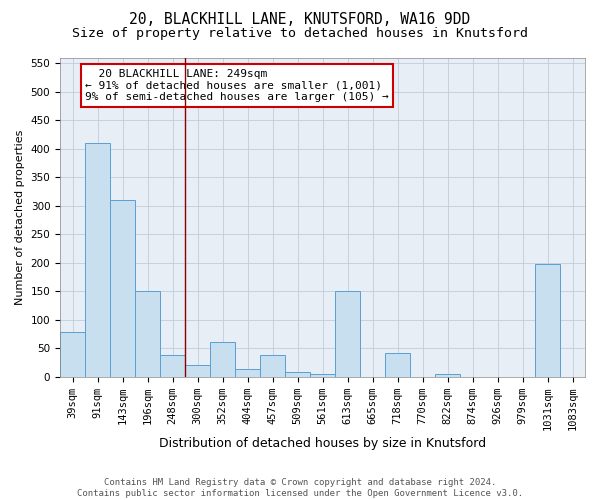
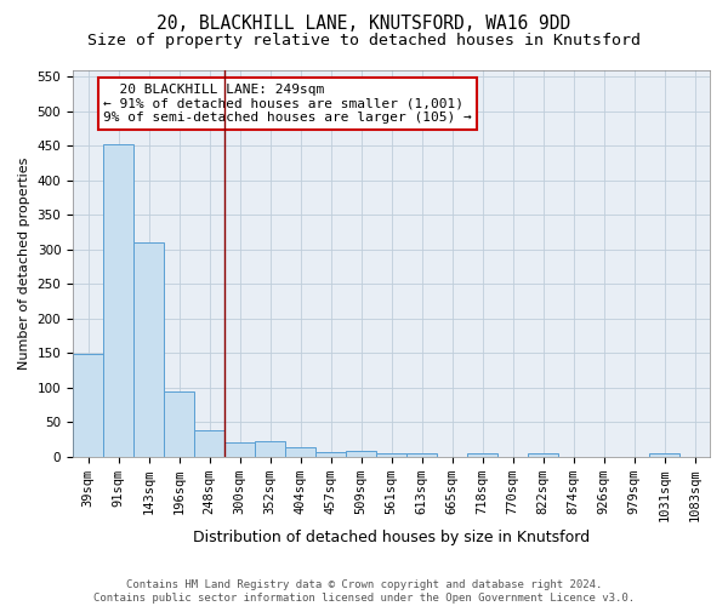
39sqm: 78 -> 148
91sqm: 410 -> 452
196sqm: 150 -> 94
352sqm: 60 -> 22
457sqm: 38 -> 7
613sqm: 150 -> 4
718sqm: 42 -> 5
1031sqm: 198 -> 4
